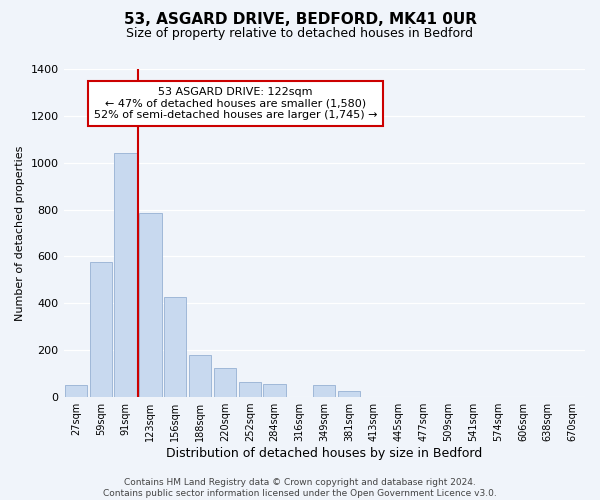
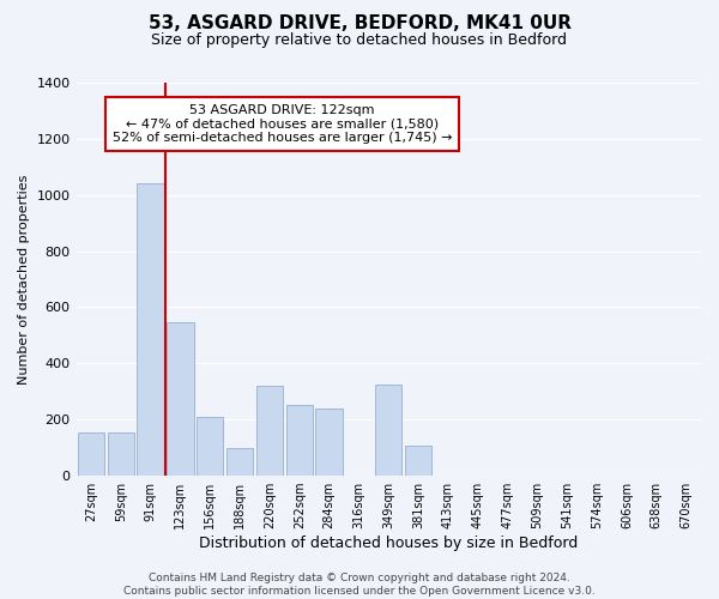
27sqm: 50 -> 155
59sqm: 575 -> 155
123sqm: 785 -> 545
156sqm: 425 -> 210
188sqm: 180 -> 100
220sqm: 125 -> 320
252sqm: 65 -> 250
284sqm: 55 -> 240
349sqm: 50 -> 325
381sqm: 25 -> 105
